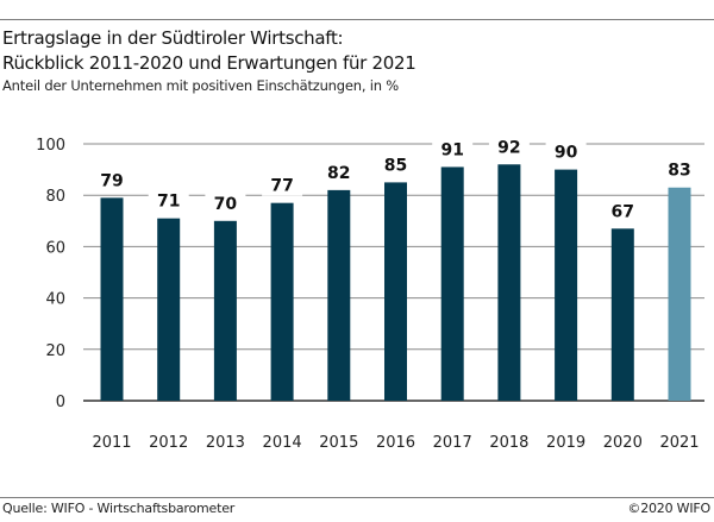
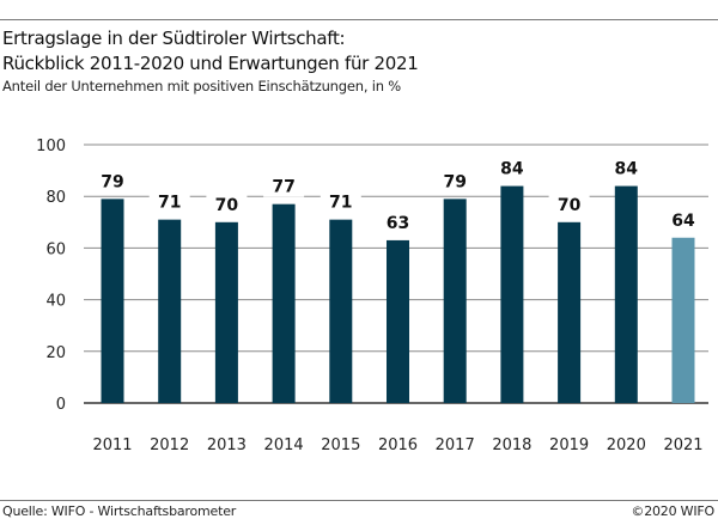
2015: 82 -> 71
2016: 85 -> 63
2017: 91 -> 79
2018: 92 -> 84
2019: 90 -> 70
2020: 67 -> 84
2021: 83 -> 64
